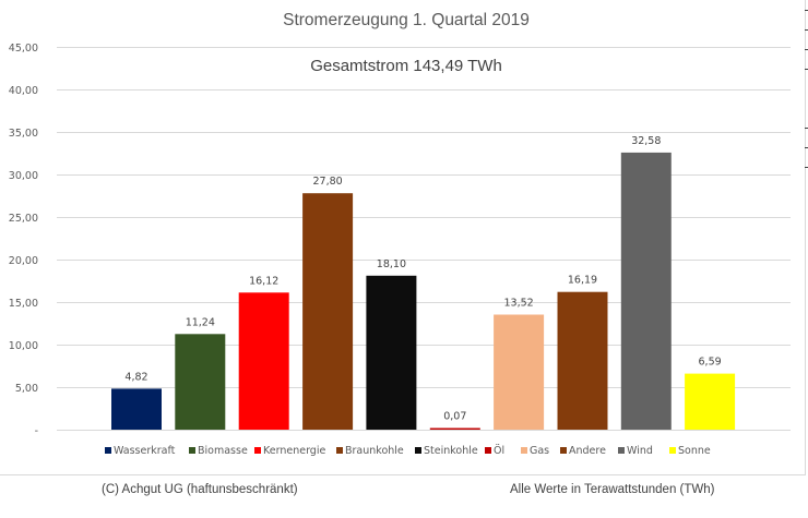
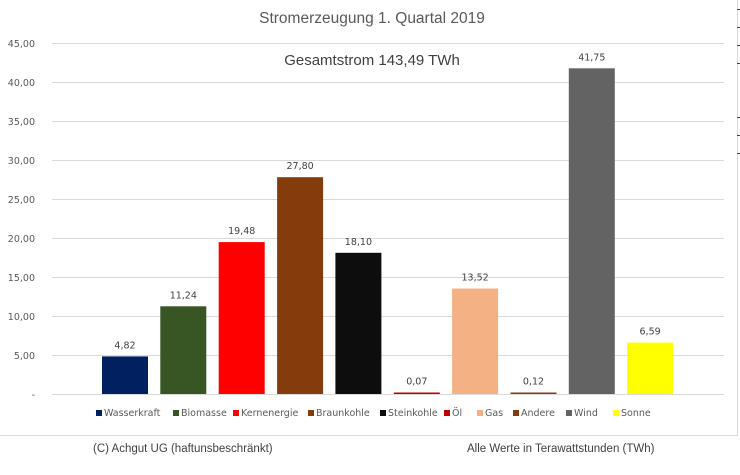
Kernenergie: 16,12 -> 19,48
Andere: 16,19 -> 0,12
Wind: 32,58 -> 41,75
